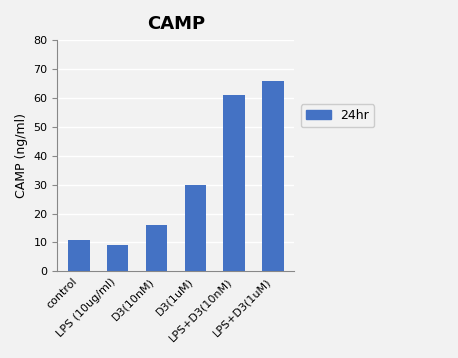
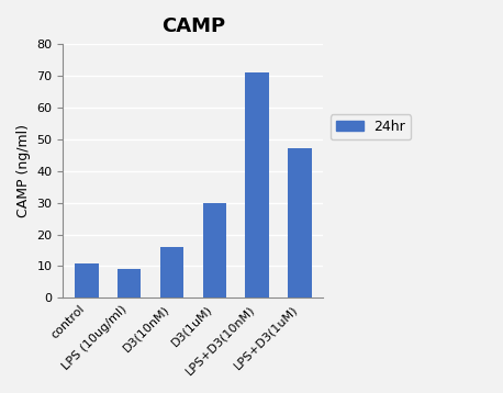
LPS+D3(10nM): 61 -> 71
LPS+D3(1uM): 66 -> 47
